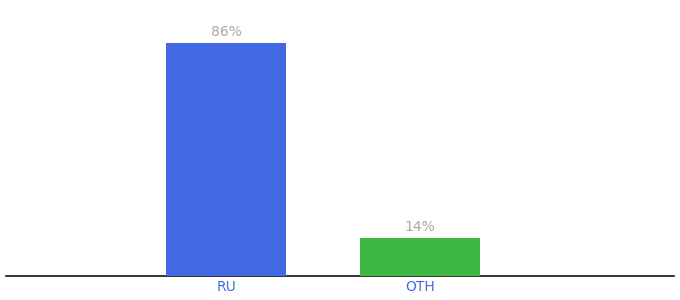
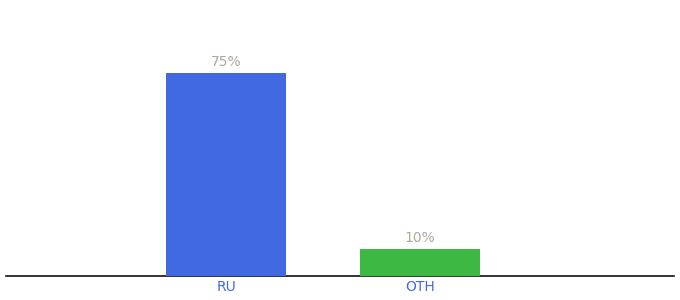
RU: 86% -> 75%
OTH: 14% -> 10%
